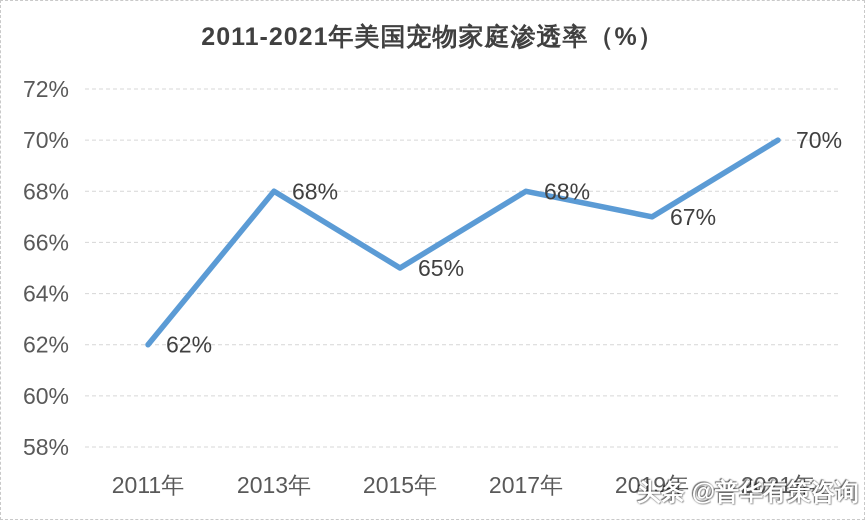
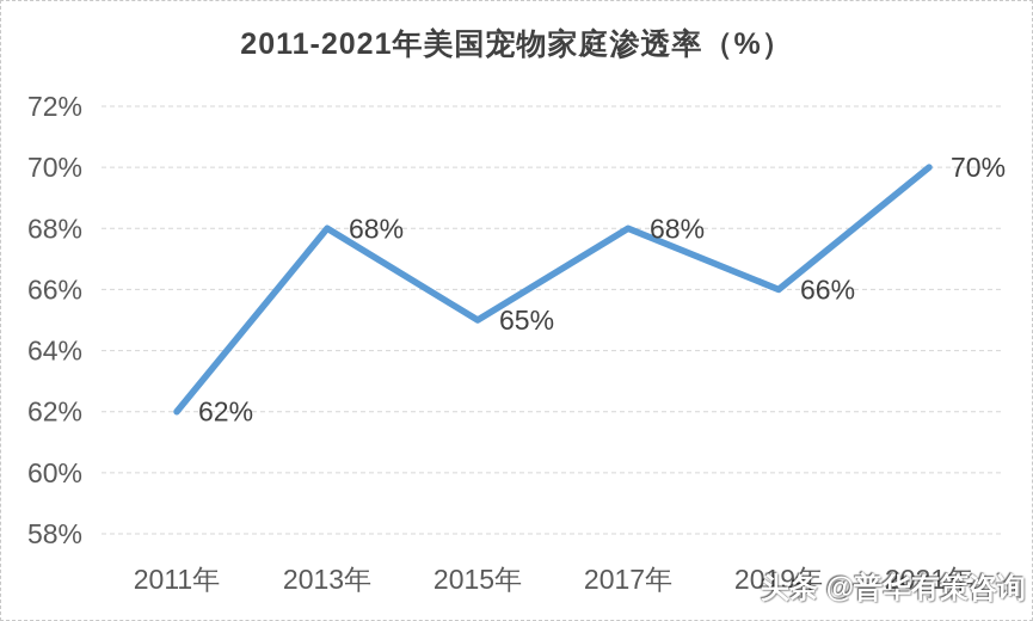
2019年: 67% -> 66%
